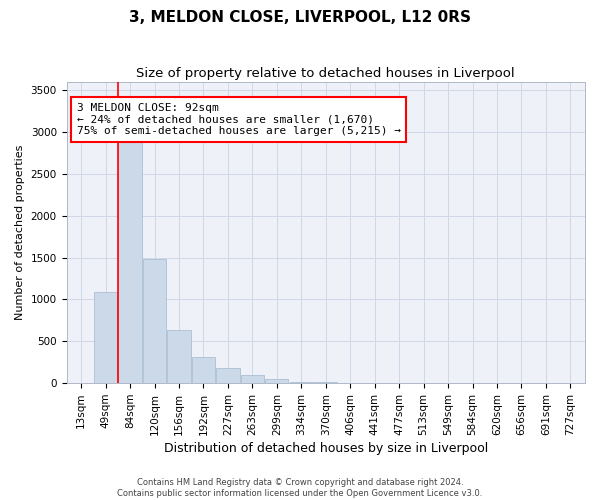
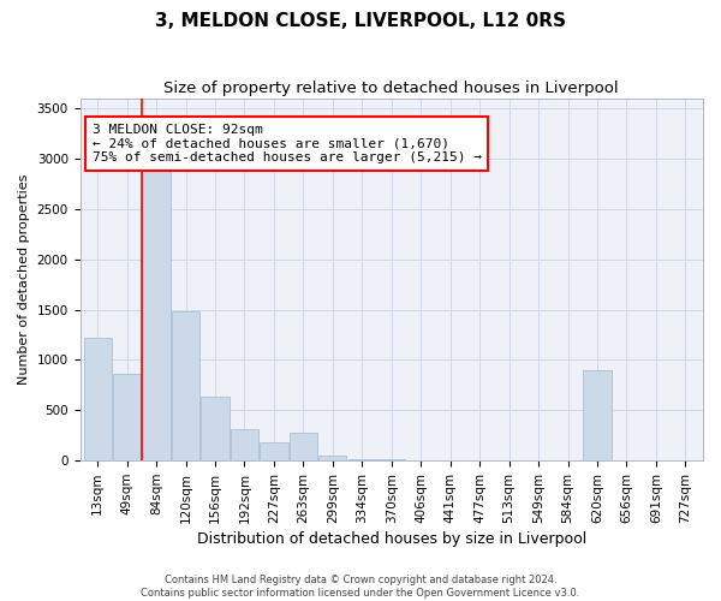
13sqm: 0 -> 1220
49sqm: 1090 -> 860
263sqm: 100 -> 280
620sqm: 0 -> 900
